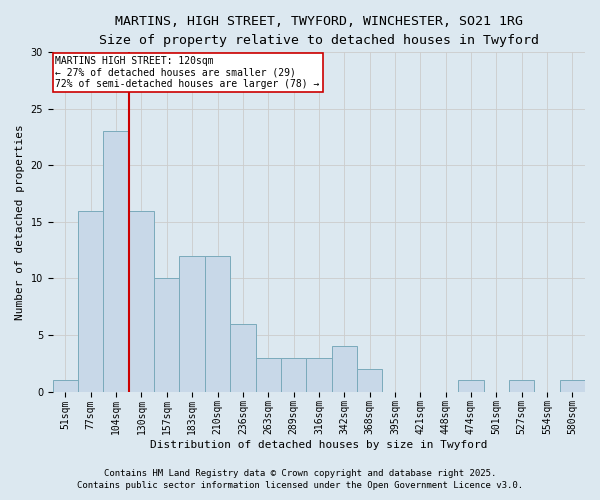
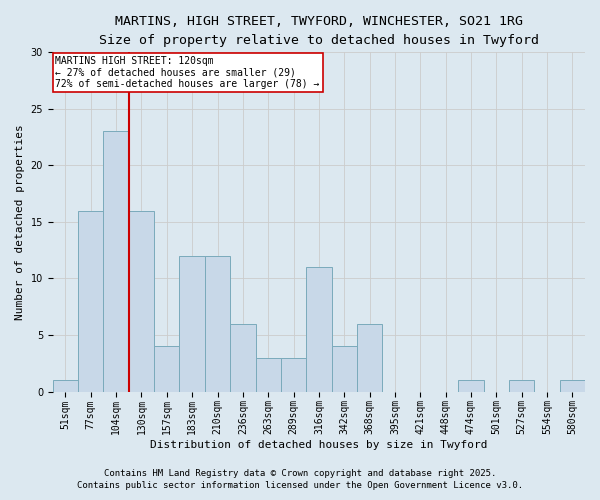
157sqm: 10 -> 4
316sqm: 3 -> 11
368sqm: 2 -> 6
